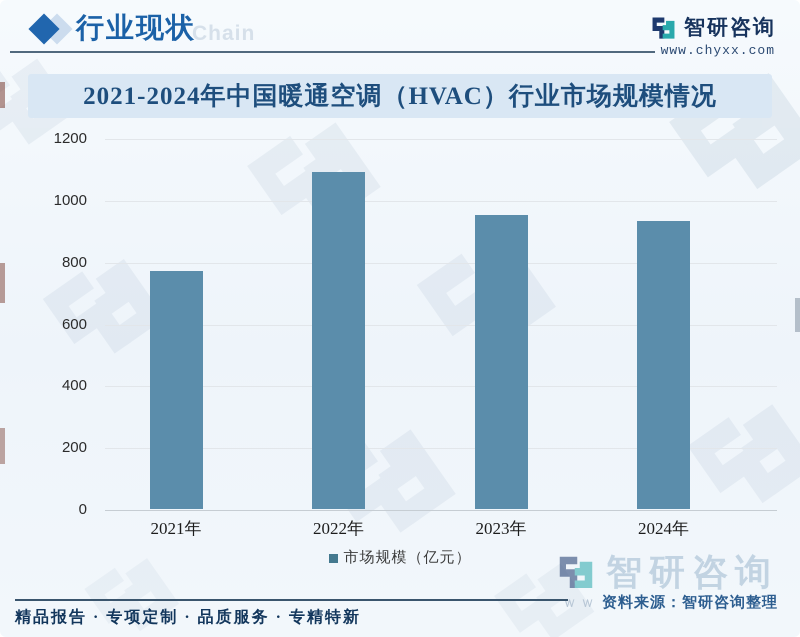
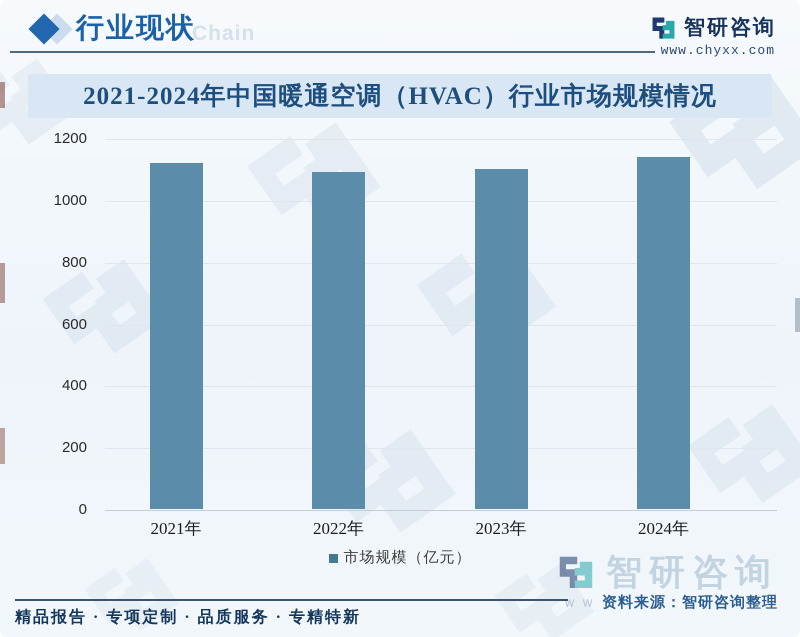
2021年: 770 -> 1120
2023年: 950 -> 1100
2024年: 930 -> 1140
